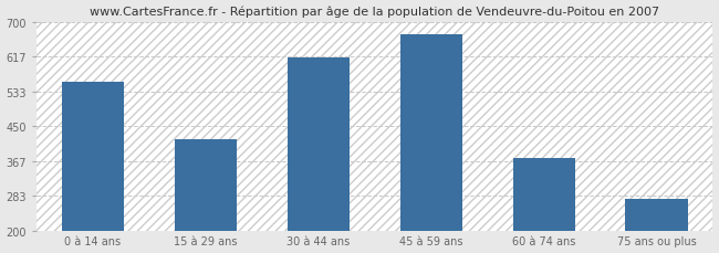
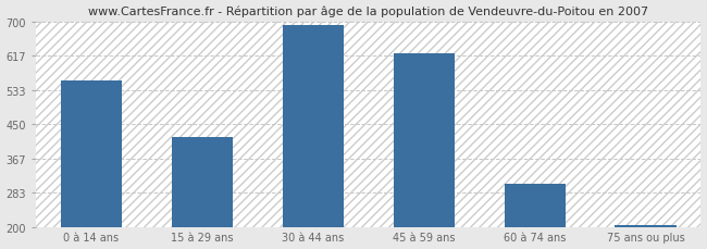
30 à 44 ans: 615 -> 693
45 à 59 ans: 670 -> 622
60 à 74 ans: 375 -> 305
75 ans ou plus: 275 -> 205
